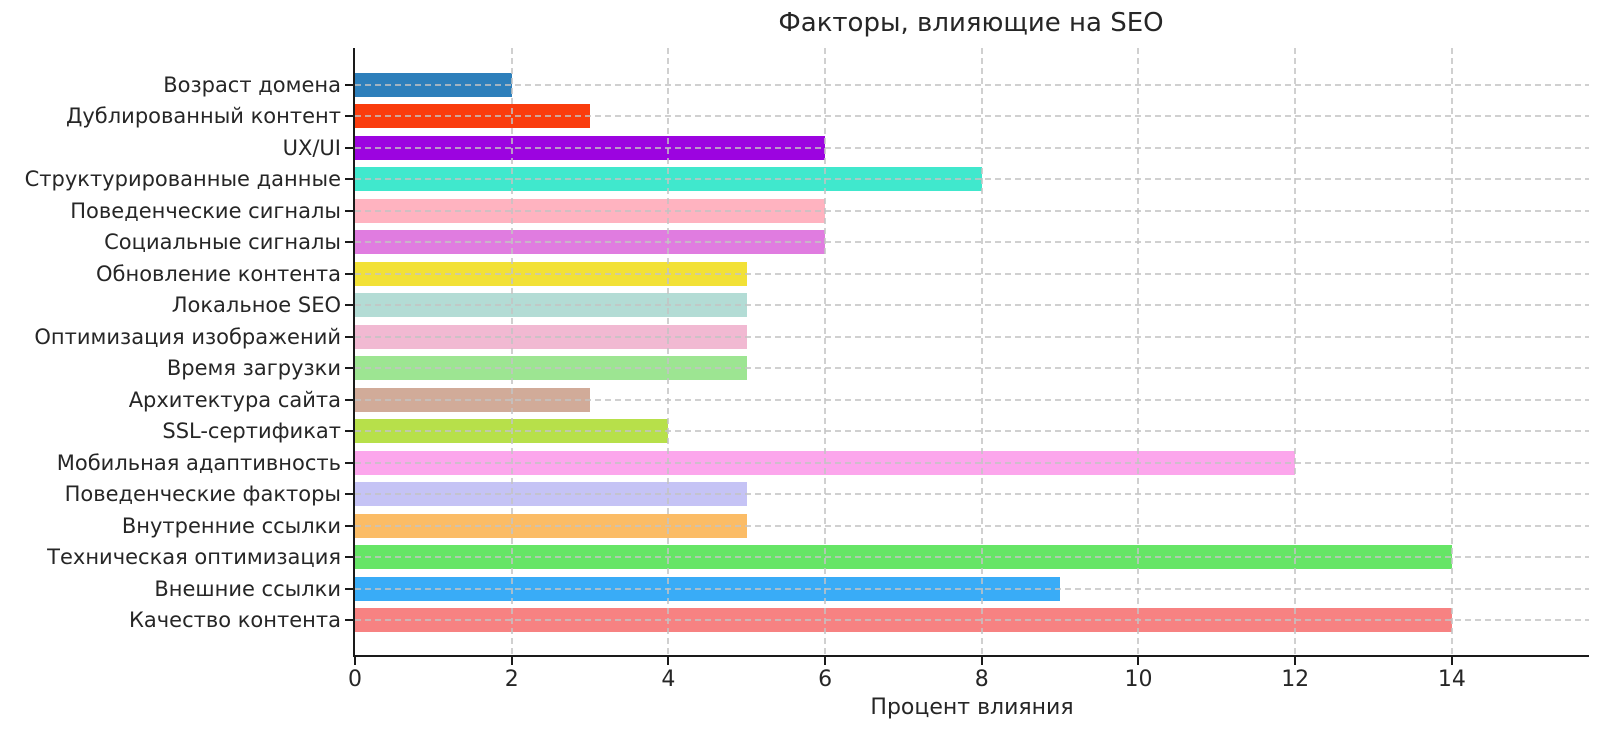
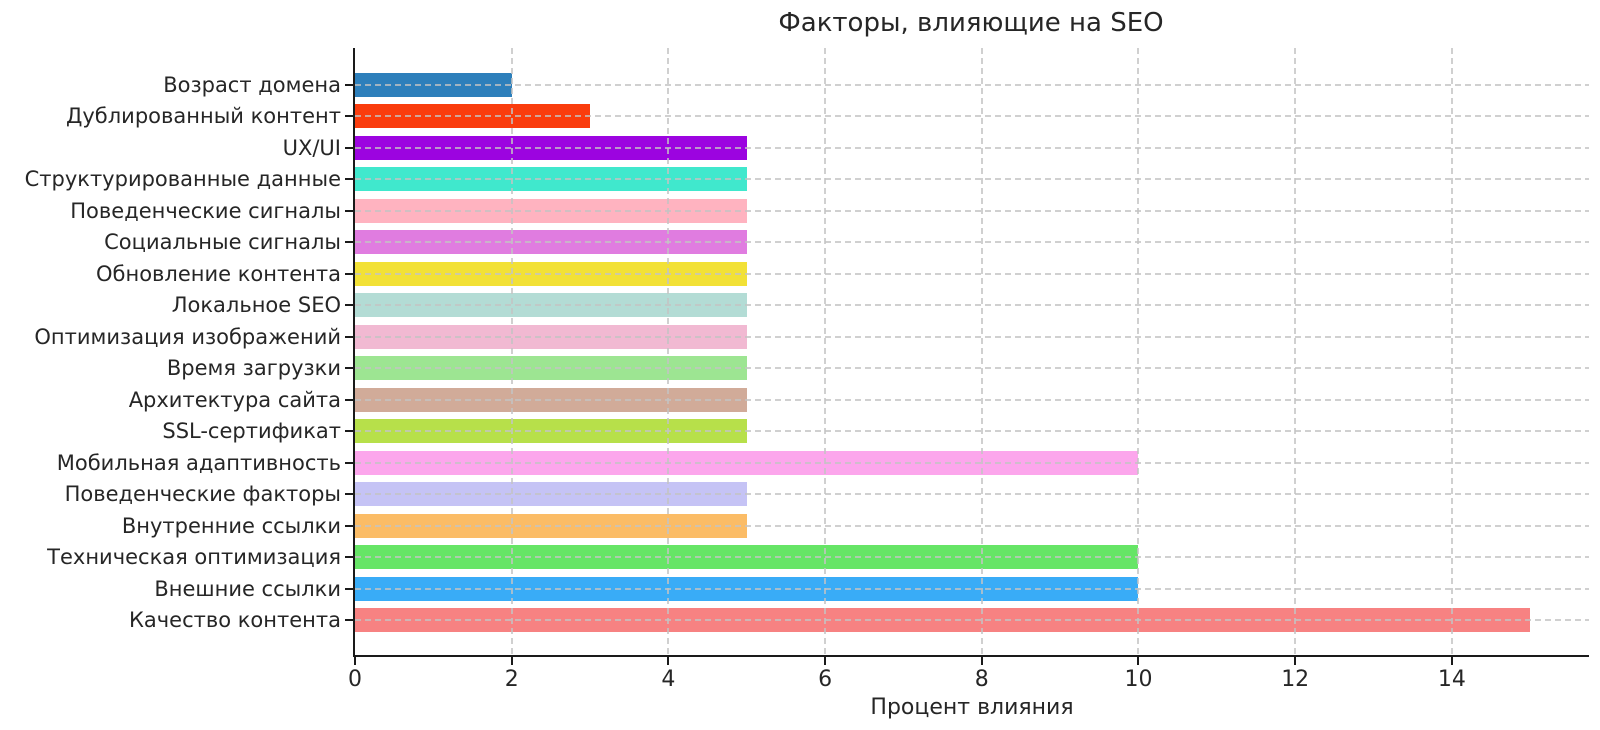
UX/UI: 6 -> 5
Структурированные данные: 8 -> 5
Поведенческие сигналы: 6 -> 5
Социальные сигналы: 6 -> 5
Архитектура сайта: 3 -> 5
SSL-сертификат: 4 -> 5
Мобильная адаптивность: 12 -> 10
Техническая оптимизация: 14 -> 10
Внешние ссылки: 9 -> 10
Качество контента: 14 -> 15
